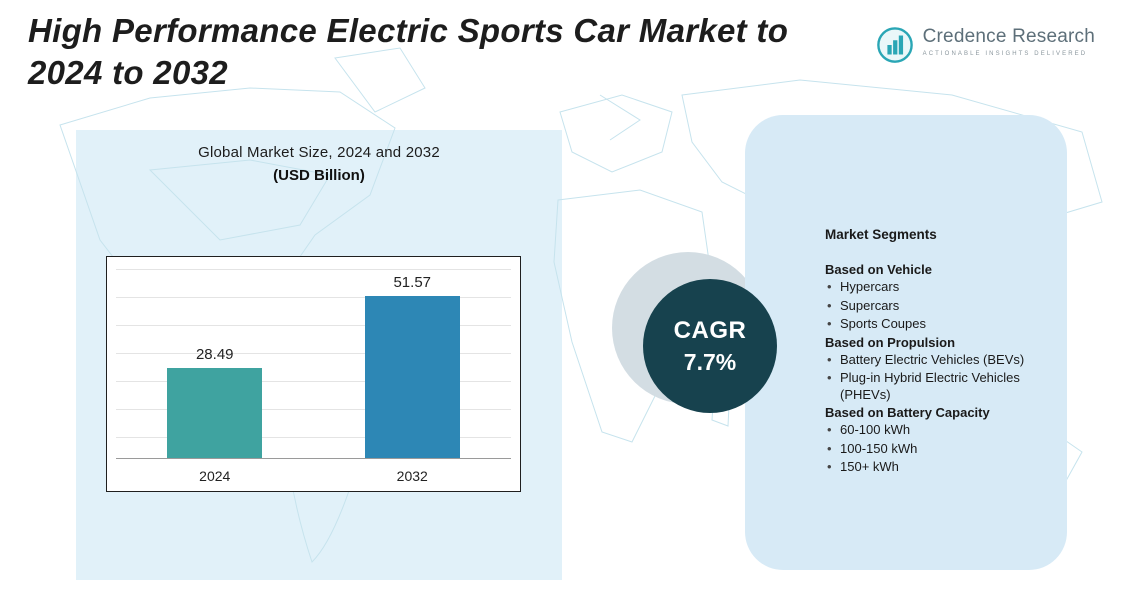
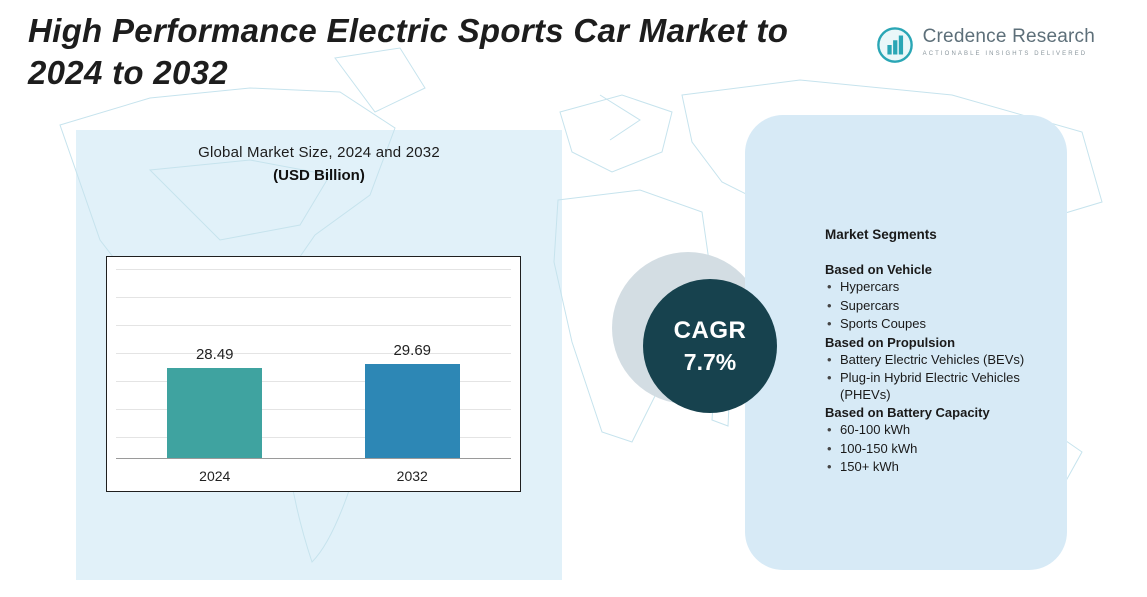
2032: 51.57 -> 29.69
